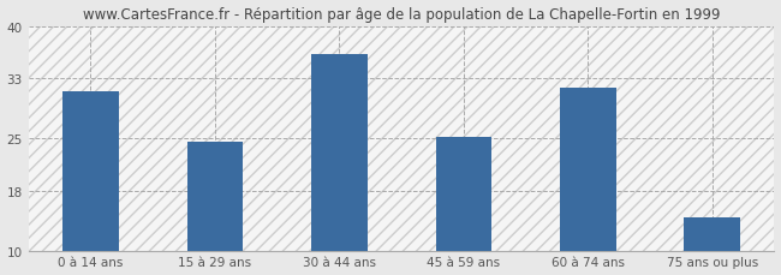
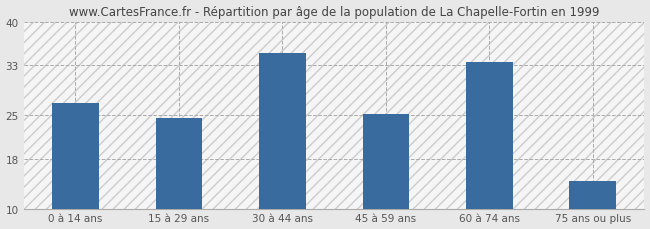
0 à 14 ans: 31.2 -> 27.0
30 à 44 ans: 36.2 -> 35.0
60 à 74 ans: 31.8 -> 33.5
